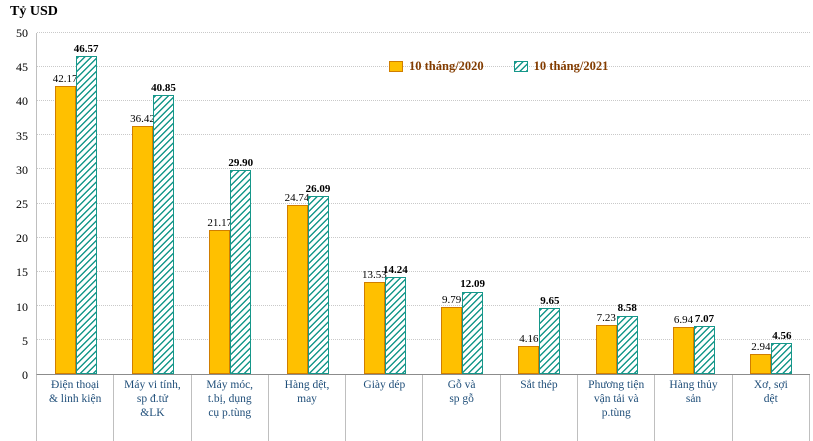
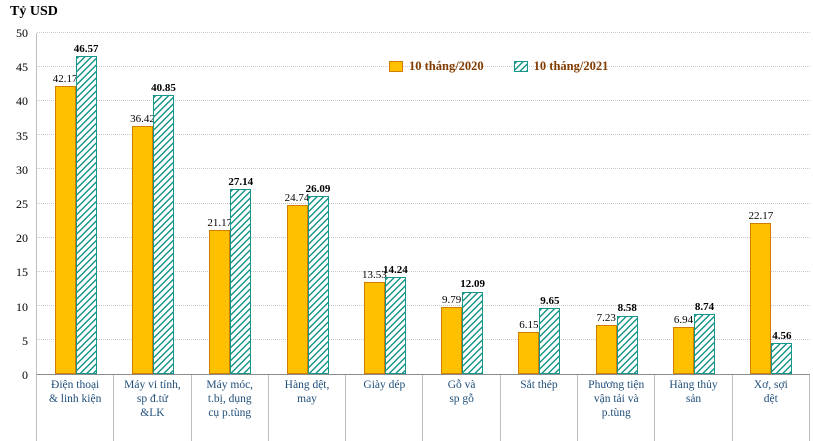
10 tháng/2021/Máy móc, t.bị, dụng cụ p.tùng: 29.90 -> 27.14
10 tháng/2020/Sắt thép: 4.16 -> 6.15
10 tháng/2021/Hàng thủy sản: 7.07 -> 8.74
10 tháng/2020/Xơ, sợi dệt: 2.94 -> 22.17
